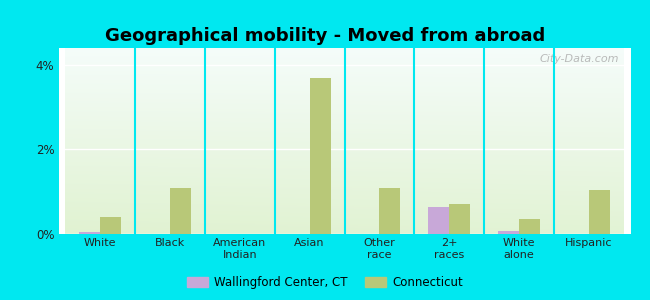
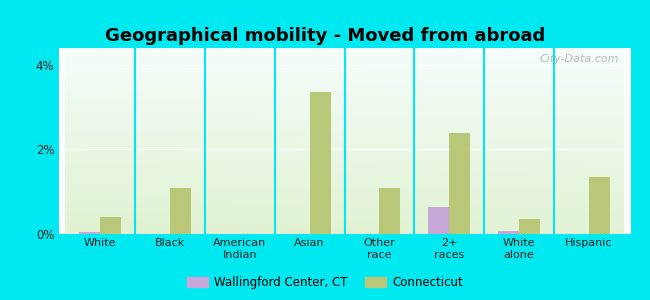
Connecticut/Asian: 3.70% -> 3.35%
Connecticut/2+ races: 0.70% -> 2.40%
Connecticut/Hispanic: 1.05% -> 1.35%
